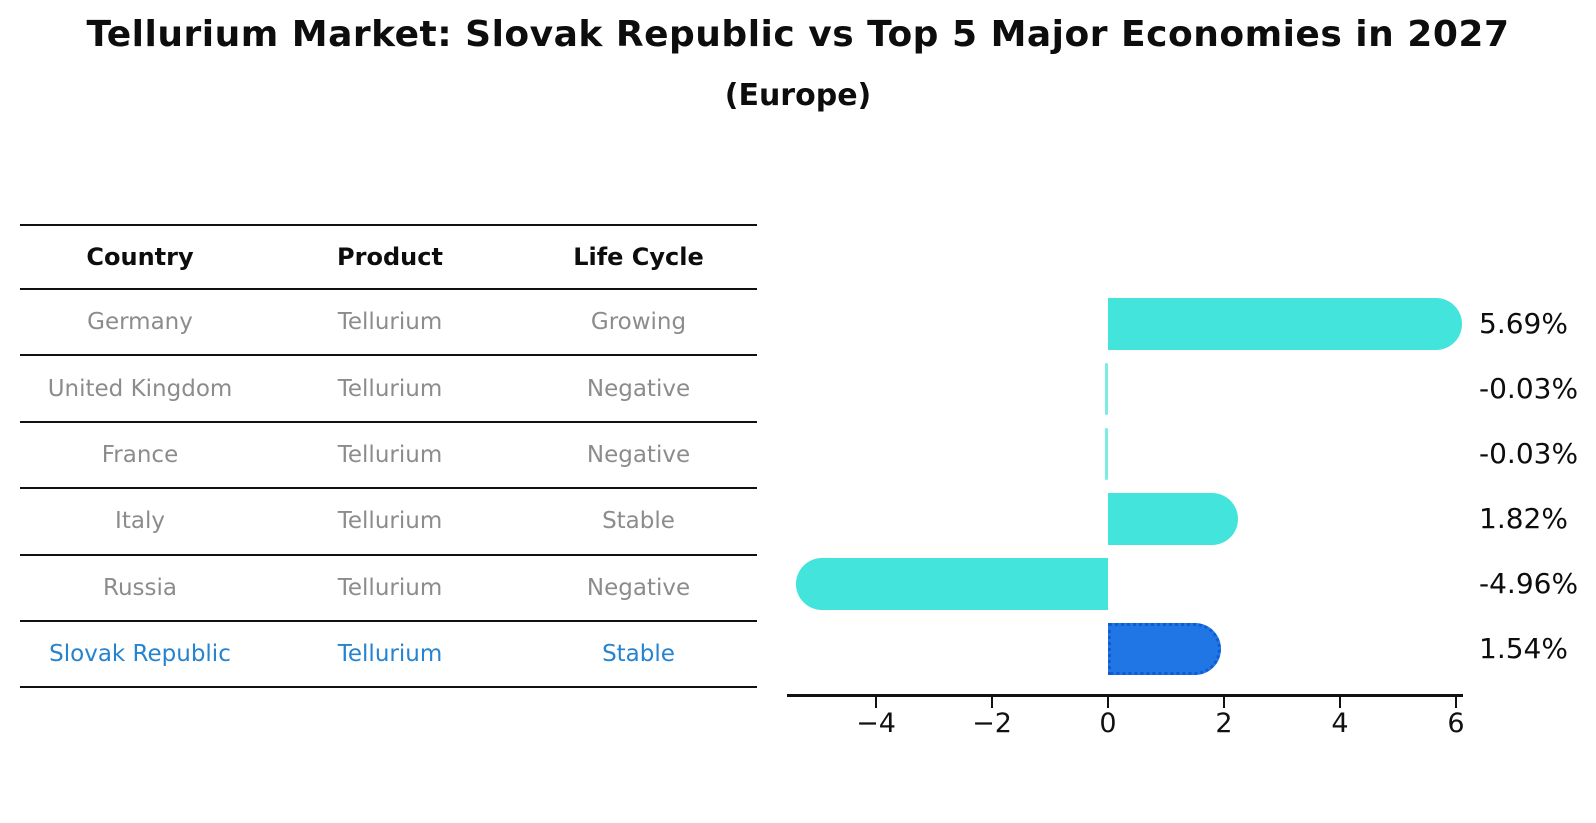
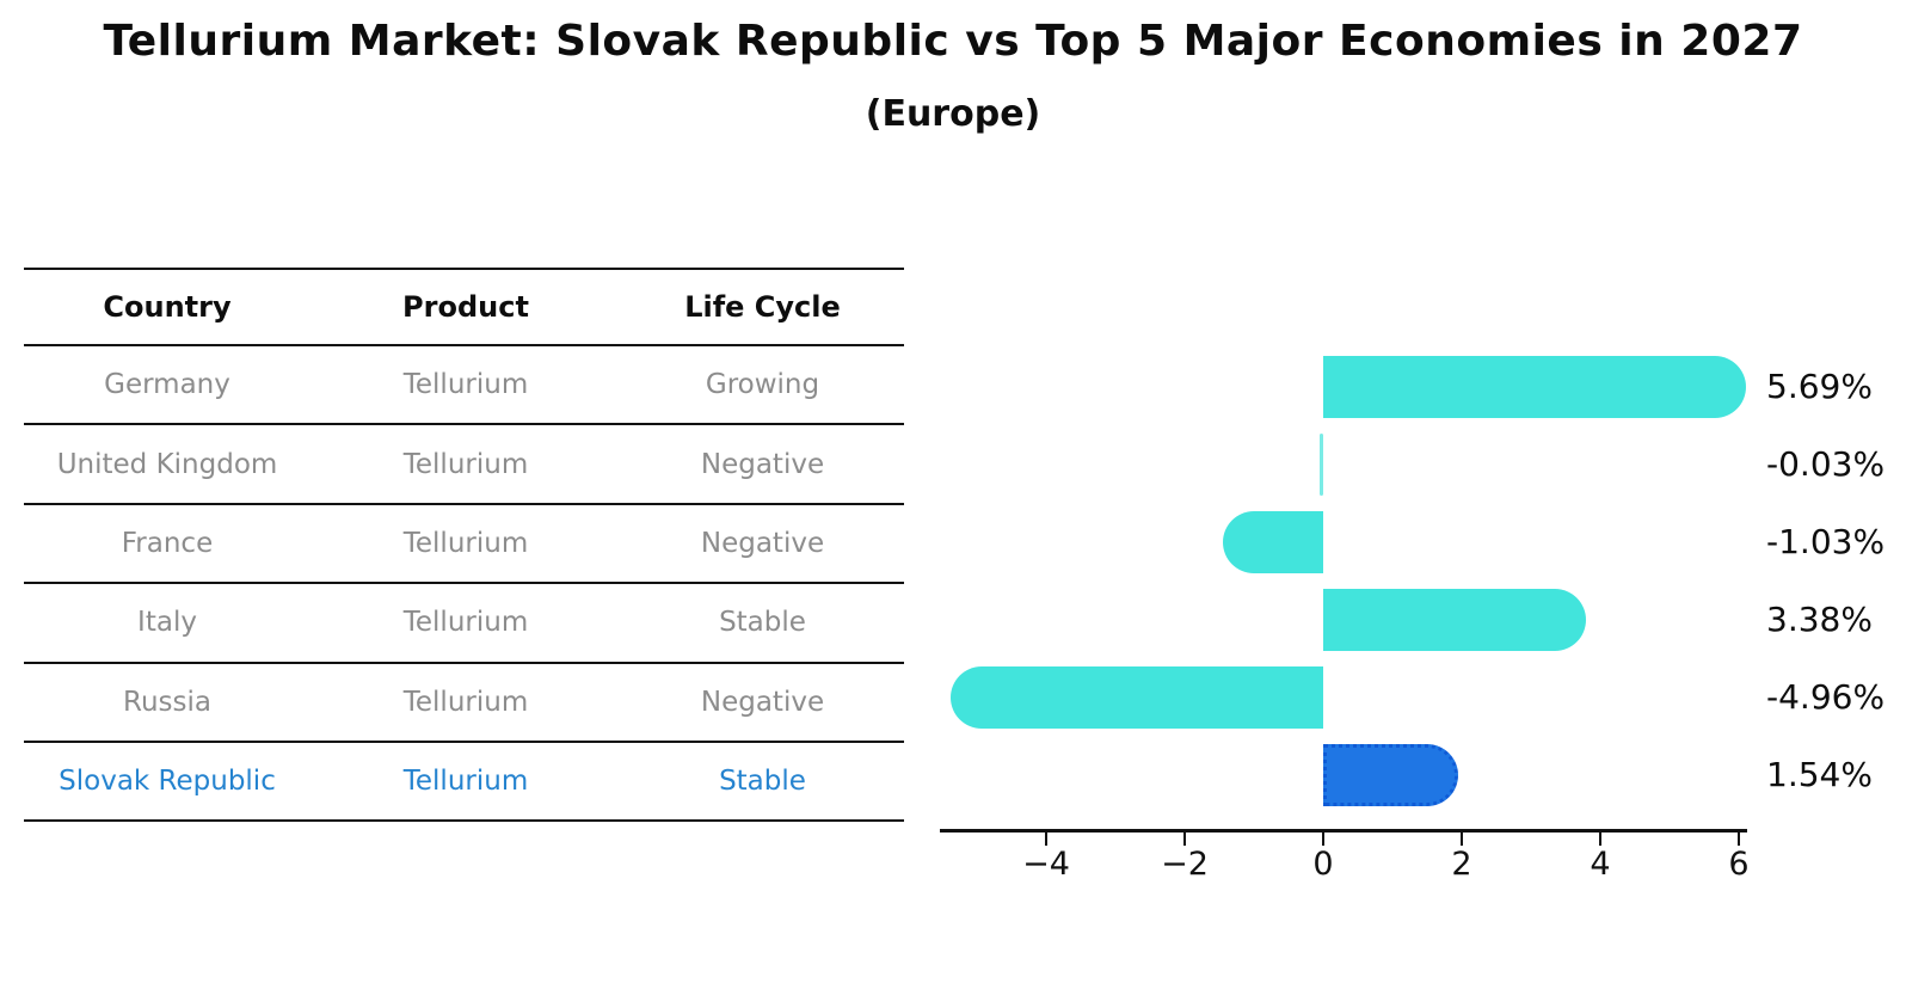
France: -0.03% -> -1.03%
Italy: 1.82% -> 3.38%
